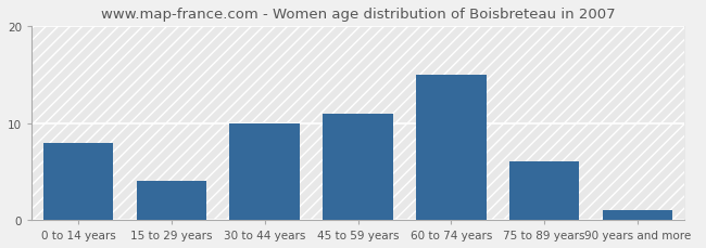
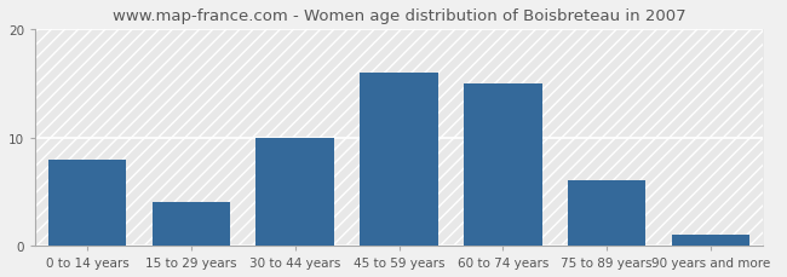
45 to 59 years: 11 -> 16
